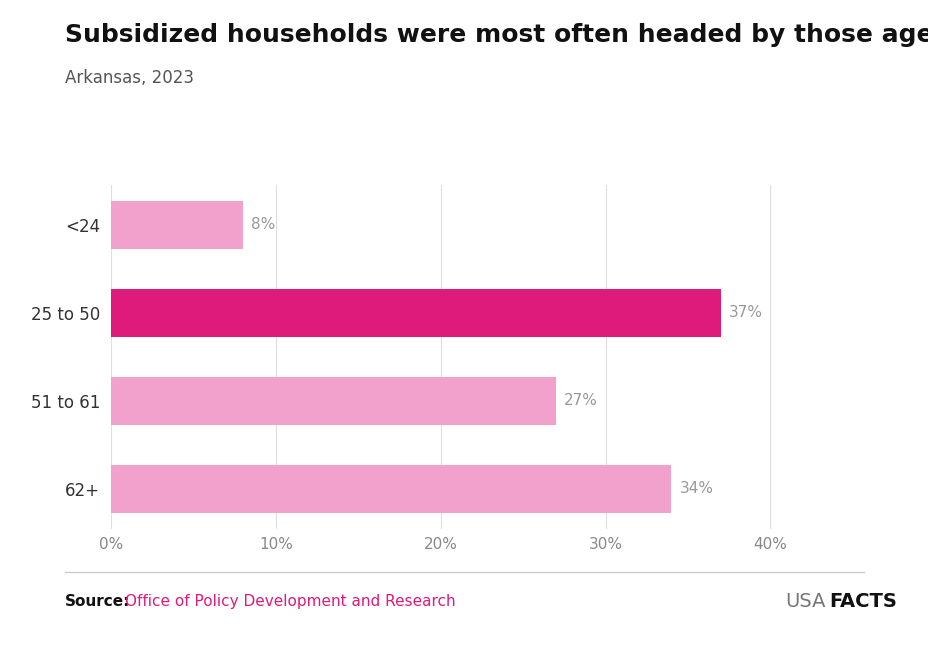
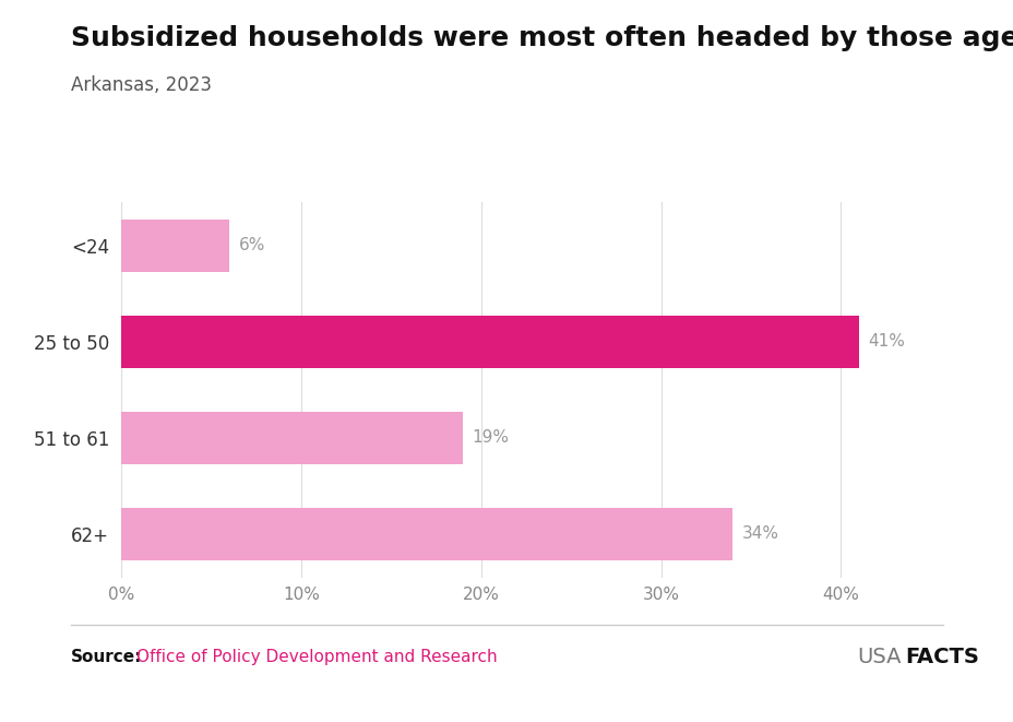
<24: 8% -> 6%
25 to 50: 37% -> 41%
51 to 61: 27% -> 19%
